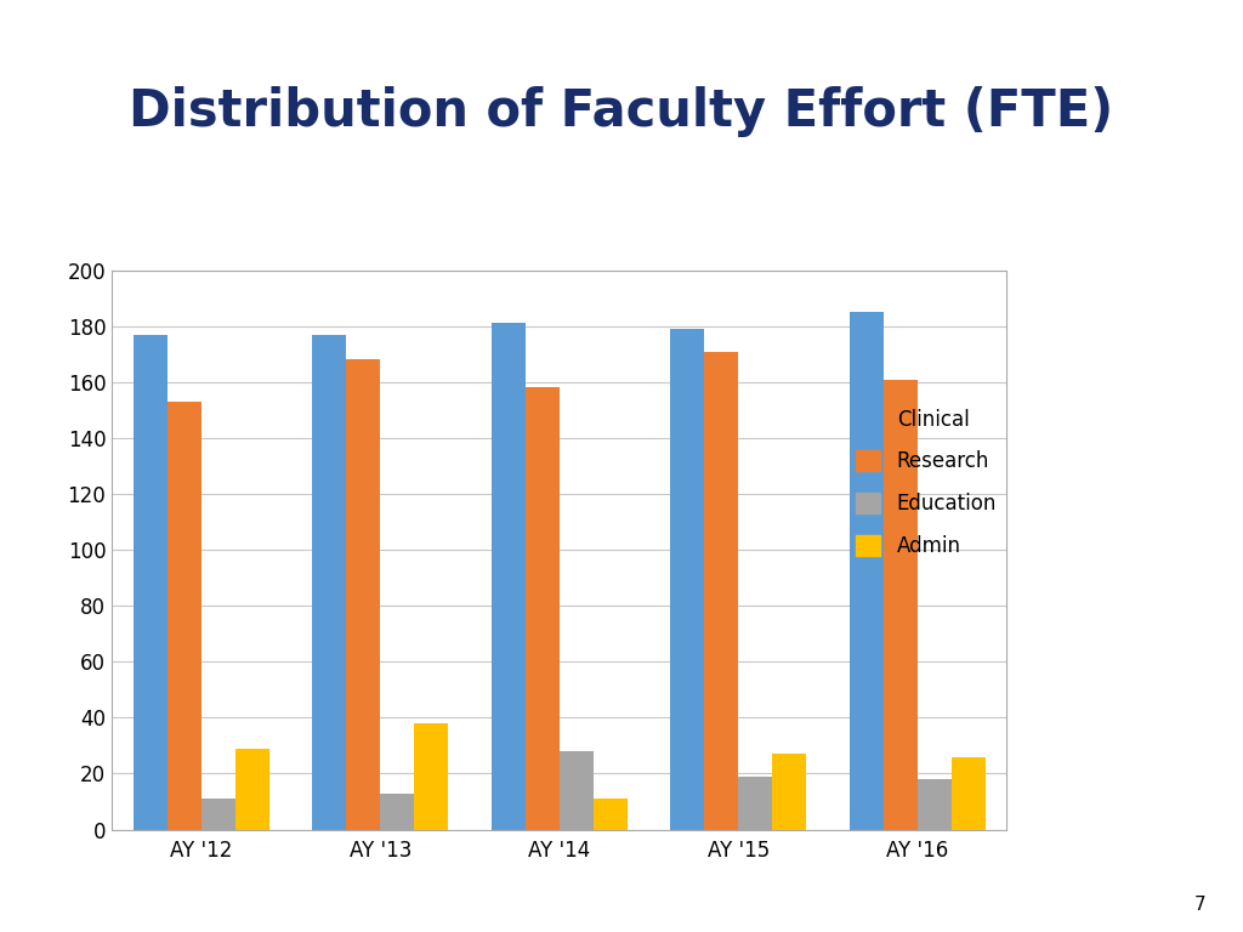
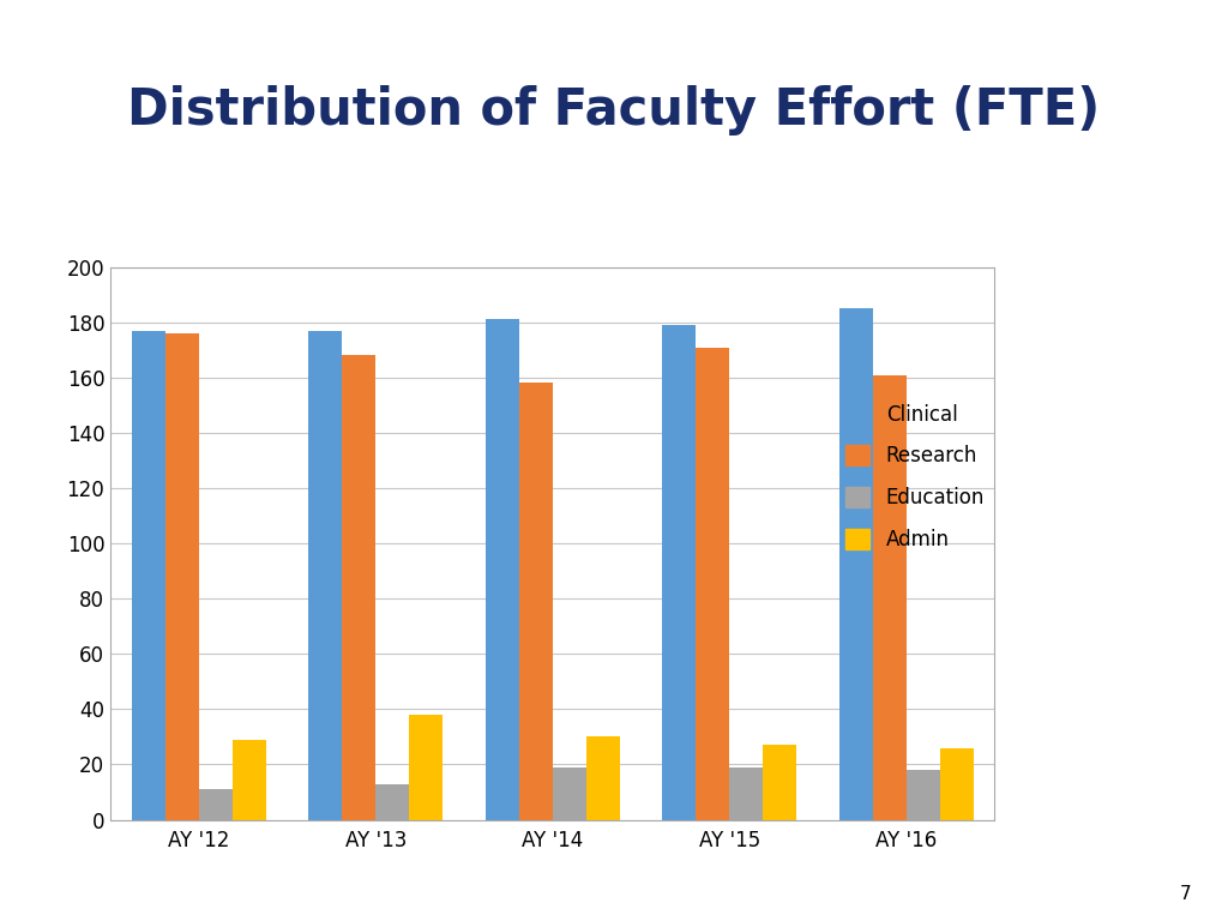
Research/AY '12: 153 -> 176
Education/AY '14: 28 -> 19
Admin/AY '14: 11 -> 30
